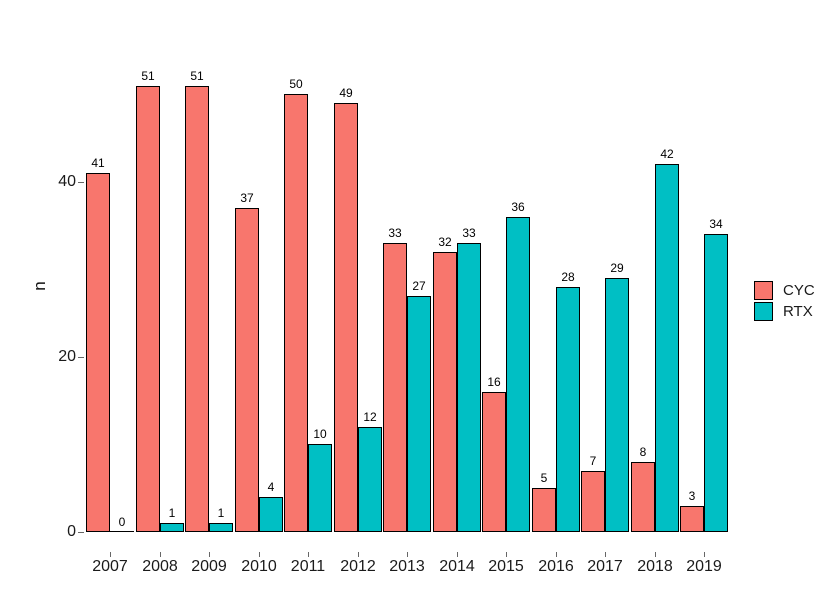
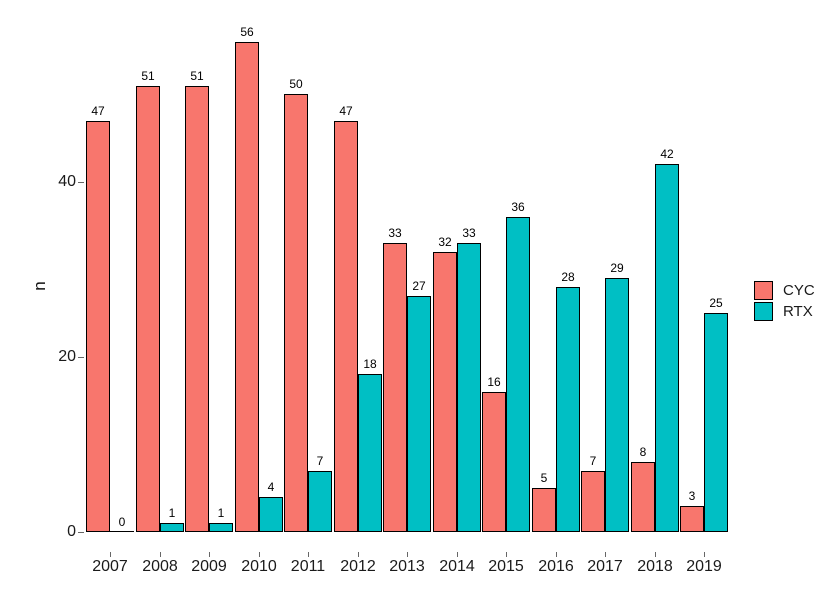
CYC/2007: 41 -> 47
CYC/2010: 37 -> 56
RTX/2011: 10 -> 7
CYC/2012: 49 -> 47
RTX/2012: 12 -> 18
RTX/2019: 34 -> 25
